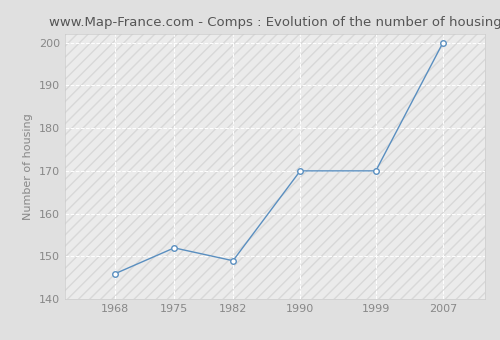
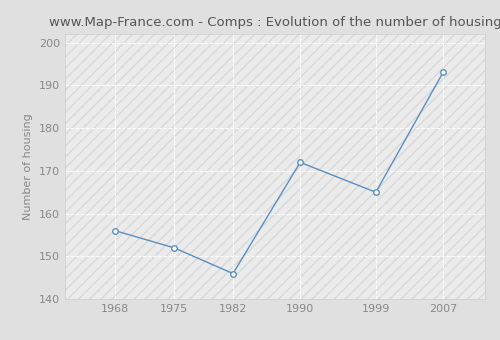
1968: 146 -> 156
1982: 149 -> 146
1990: 170 -> 172
1999: 170 -> 165
2007: 200 -> 193
